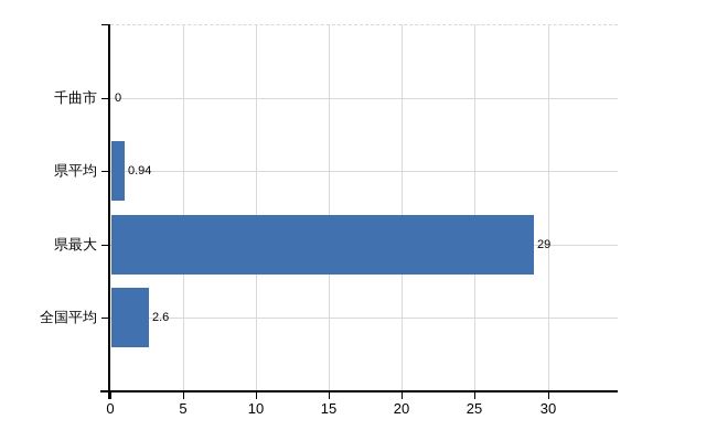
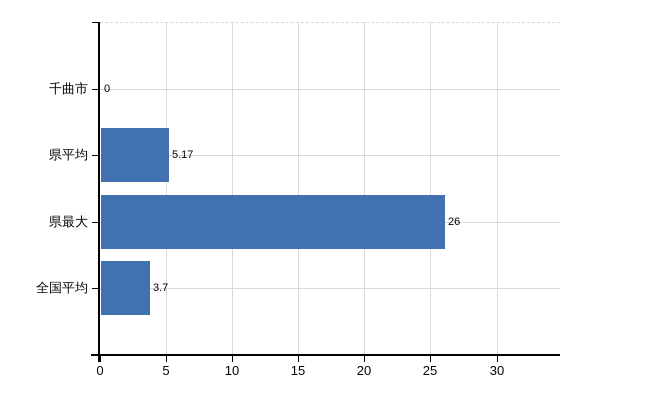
県平均: 0.94 -> 5.17
県最大: 29 -> 26
全国平均: 2.6 -> 3.7
